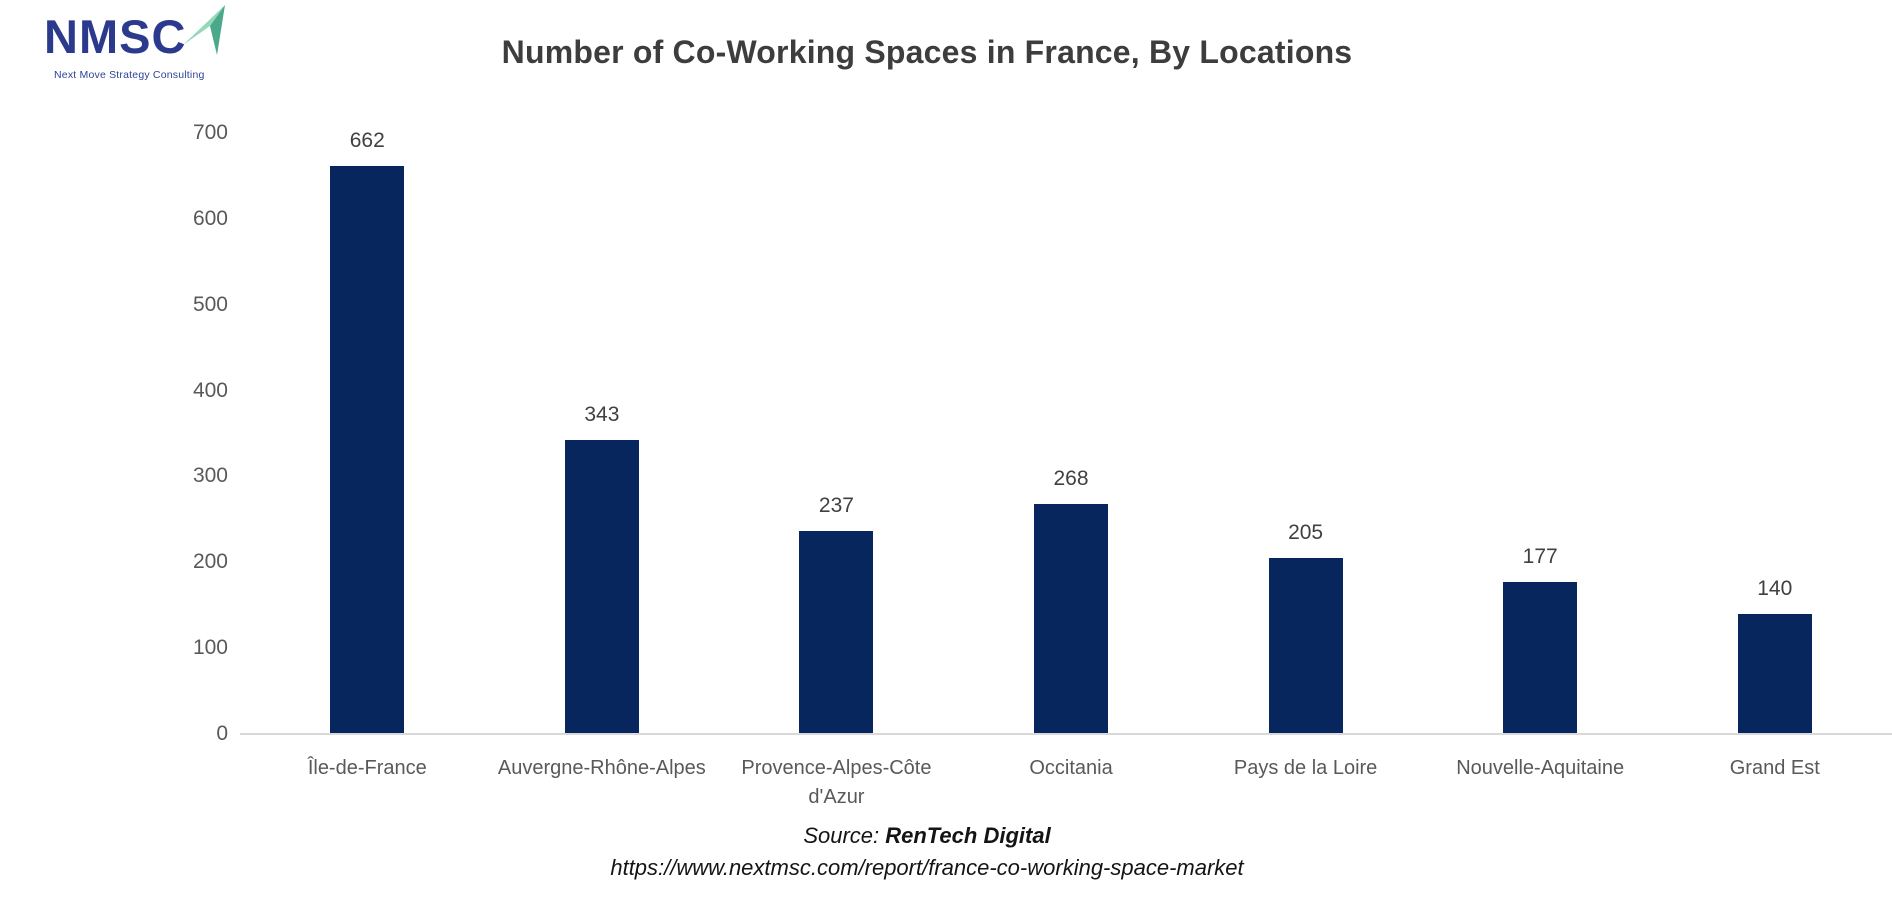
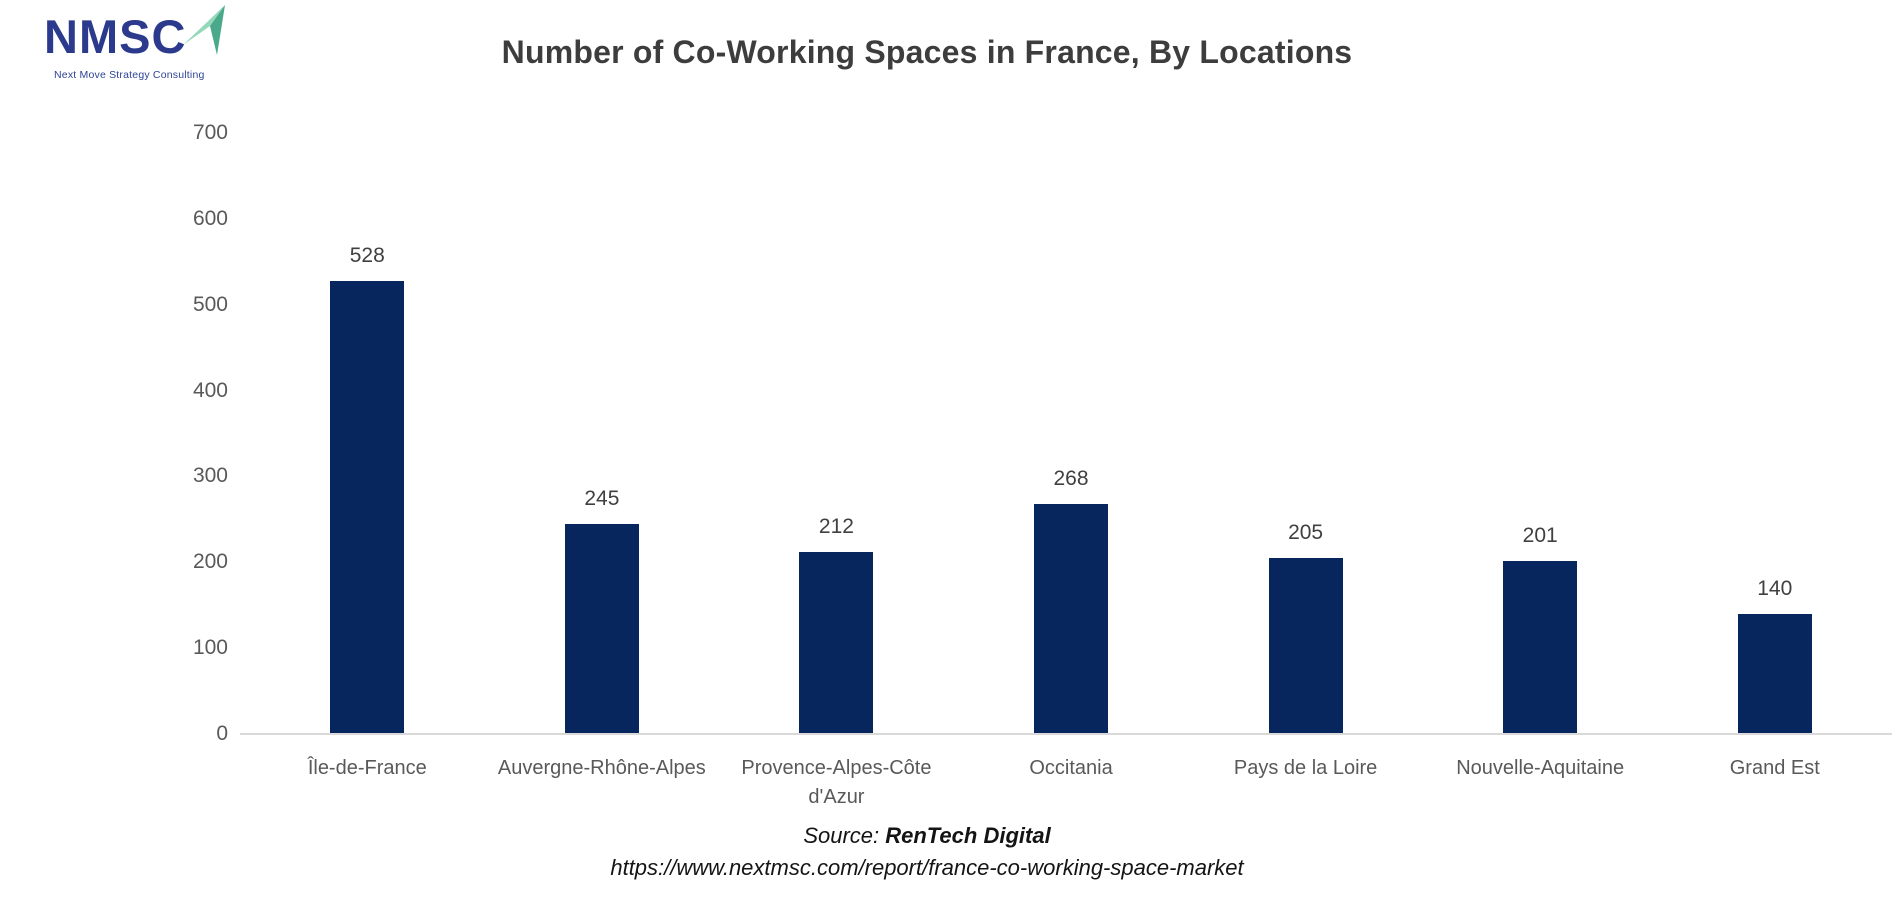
Île-de-France: 662 -> 528
Auvergne-Rhône-Alpes: 343 -> 245
Provence-Alpes-Côte d'Azur: 237 -> 212
Nouvelle-Aquitaine: 177 -> 201
